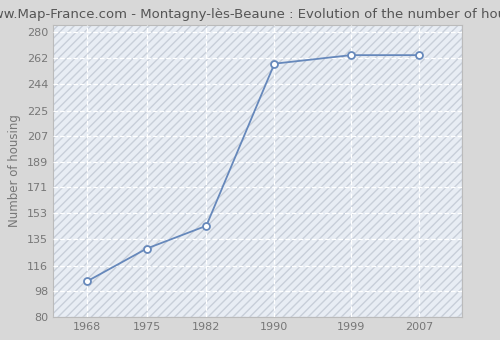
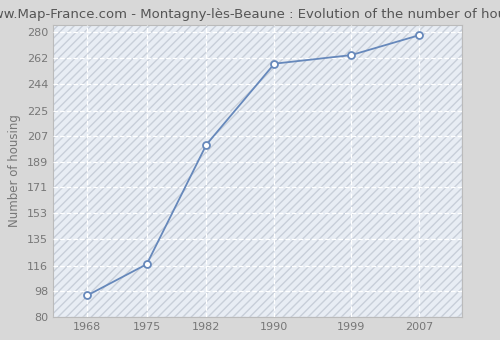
1968: 105 -> 95
1975: 128 -> 117
1982: 144 -> 201
2007: 264 -> 278
